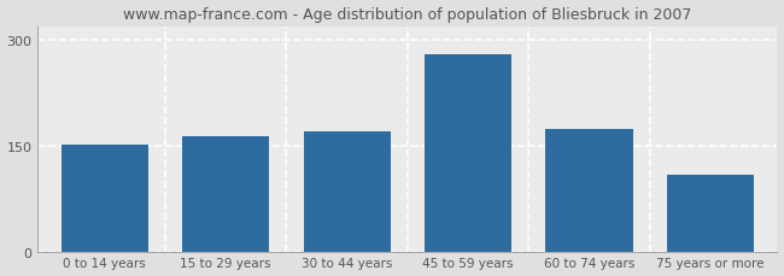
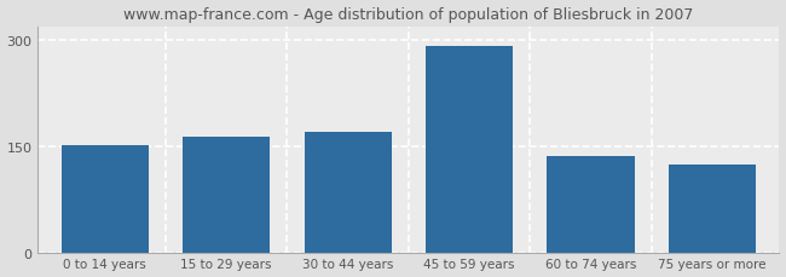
45 to 59 years: 280 -> 291
60 to 74 years: 174 -> 136
75 years or more: 108 -> 125
